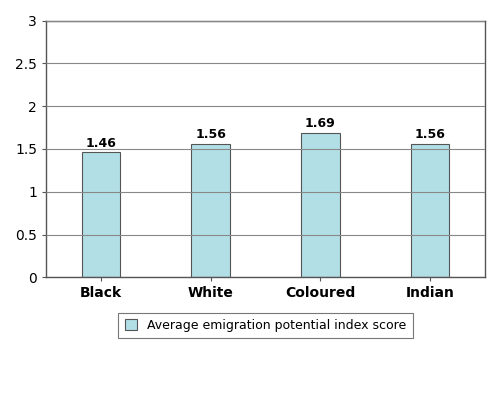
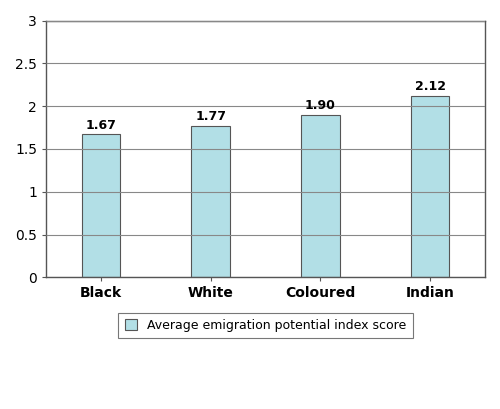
Black: 1.46 -> 1.67
White: 1.56 -> 1.77
Coloured: 1.69 -> 1.90
Indian: 1.56 -> 2.12
